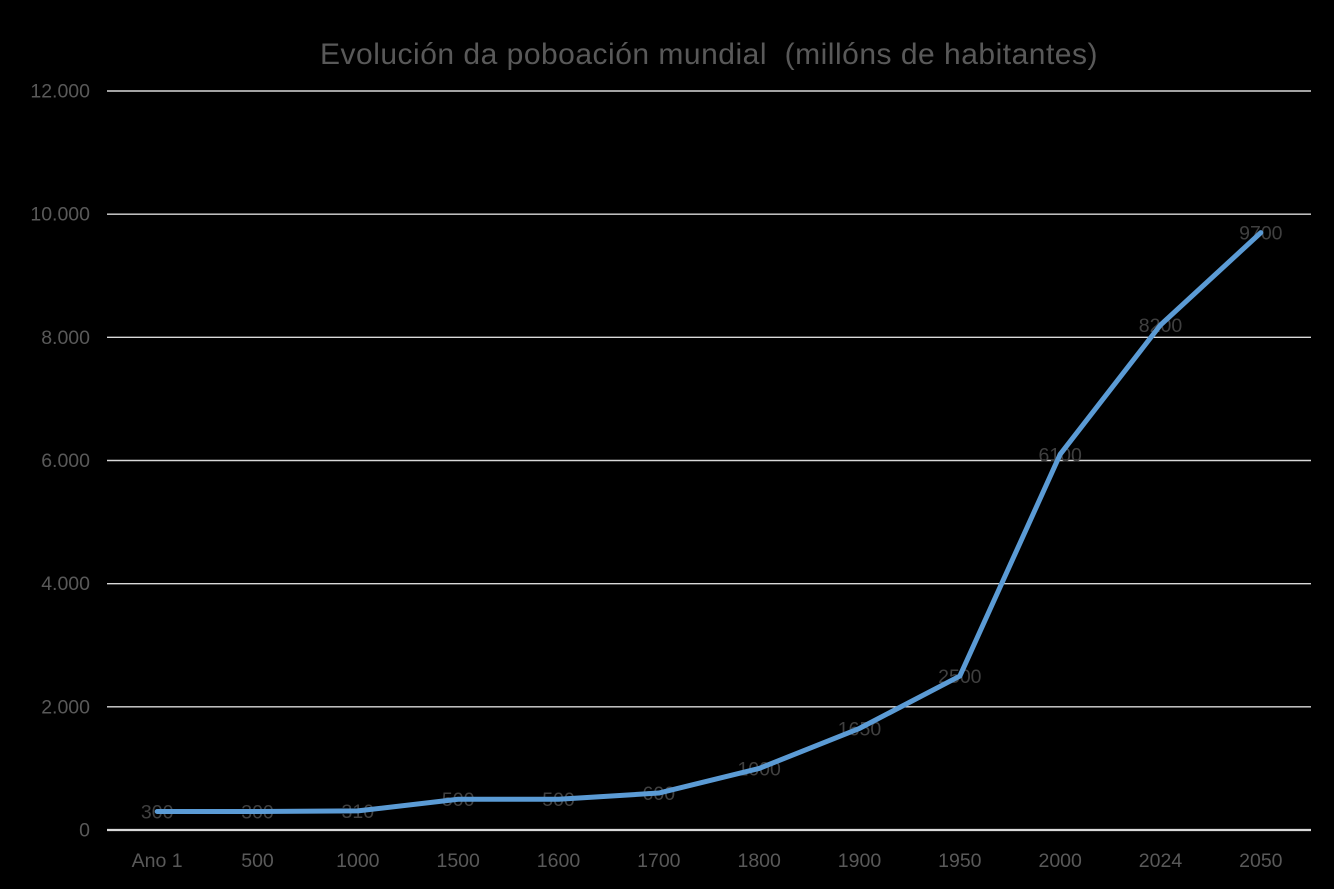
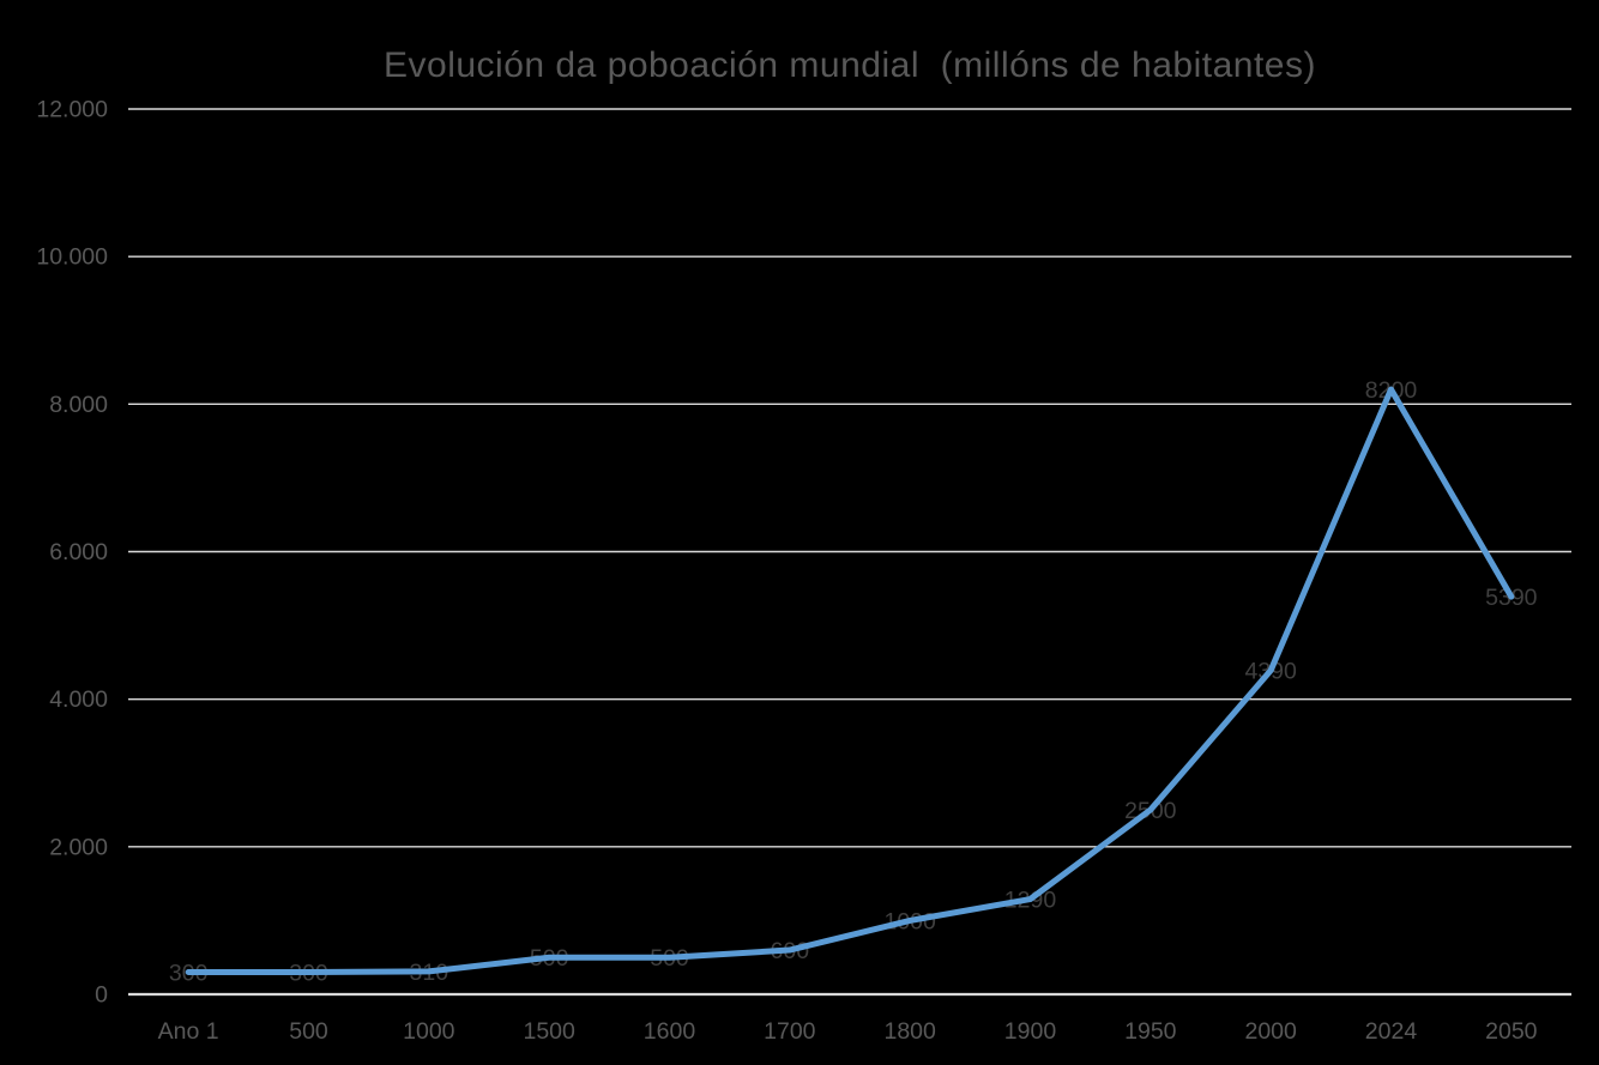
1900: 1650 -> 1290
2000: 6100 -> 4390
2050: 9700 -> 5390
